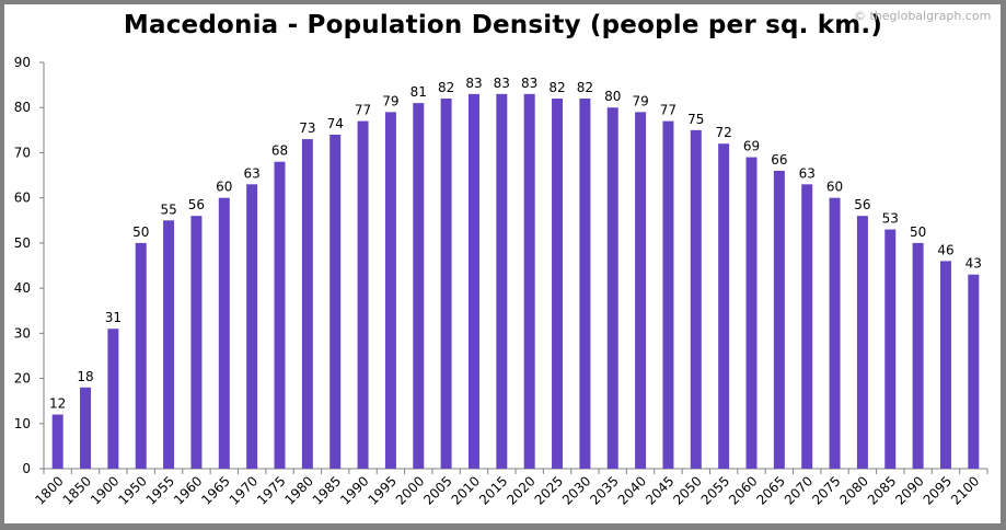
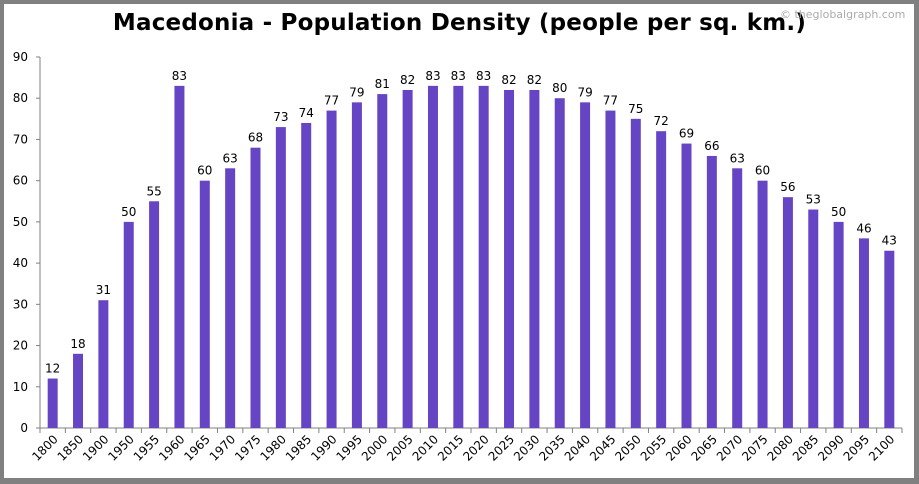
1960: 56 -> 83
